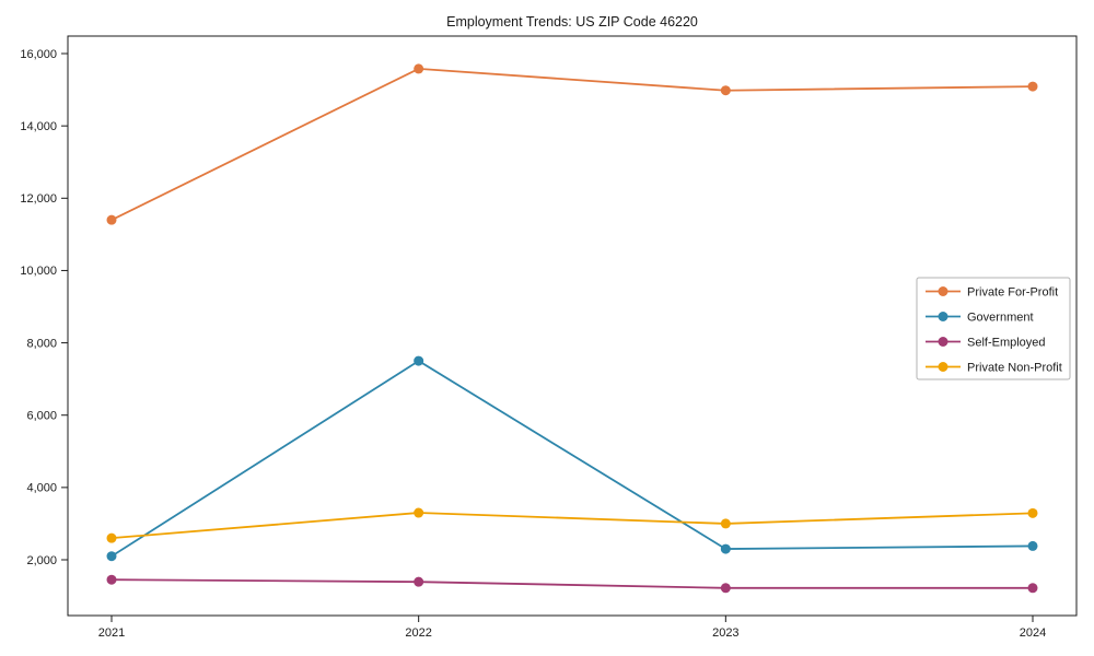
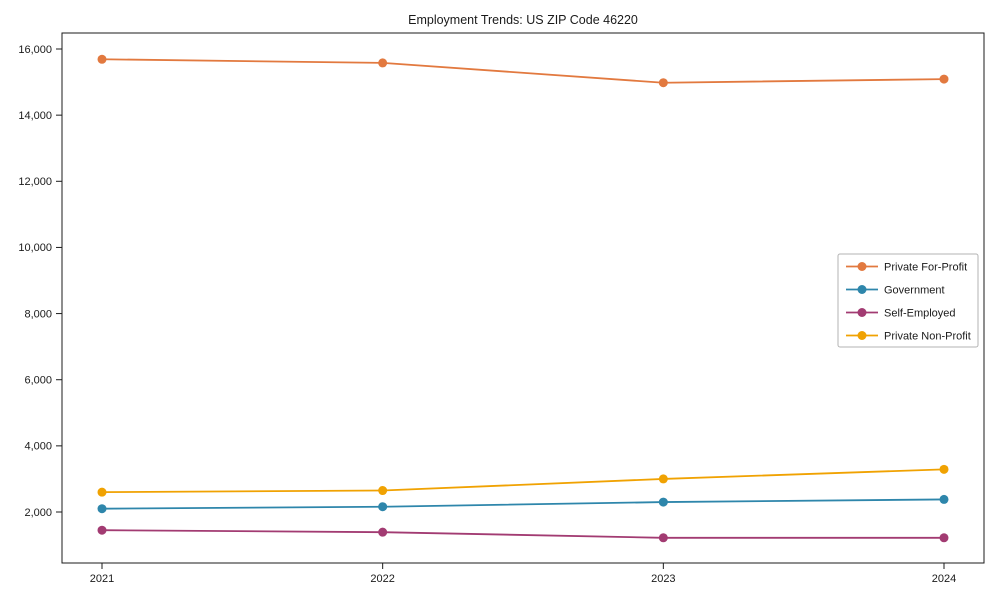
Private For-Profit/2021: 11400 -> 15700
Government/2022: 7500 -> 2200
Private Non-Profit/2022: 3300 -> 2600
